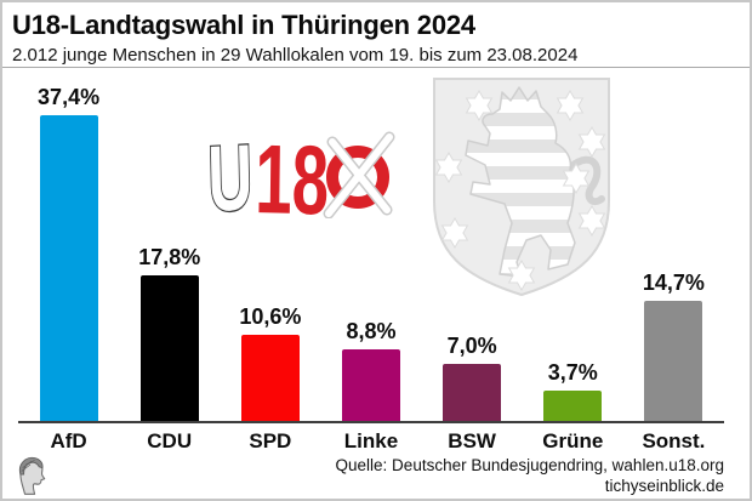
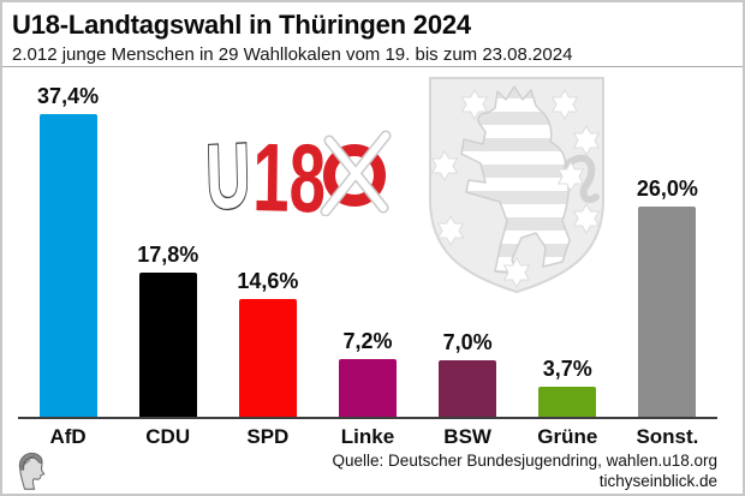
SPD: 10,6% -> 14,6%
Linke: 8,8% -> 7,2%
Sonst.: 14,7% -> 26,0%
